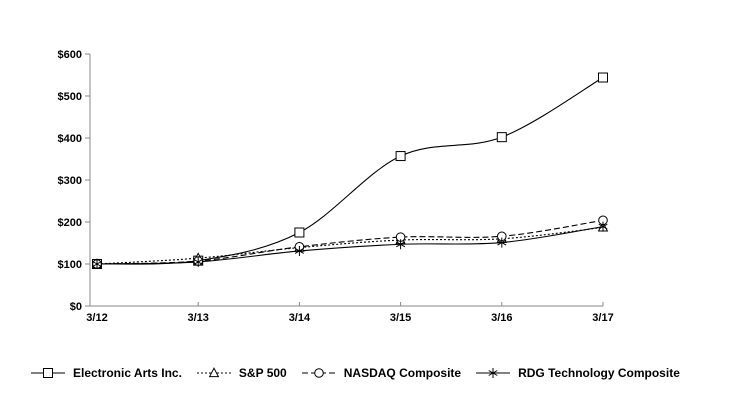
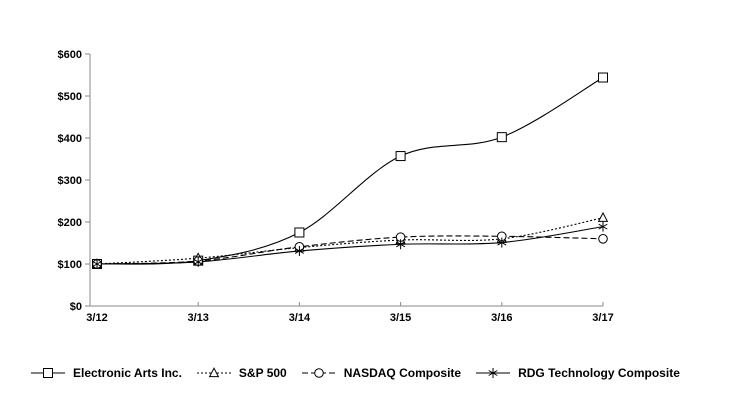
S&P 500/3/17: $190 -> $210
NASDAQ Composite/3/17: $200 -> $160
